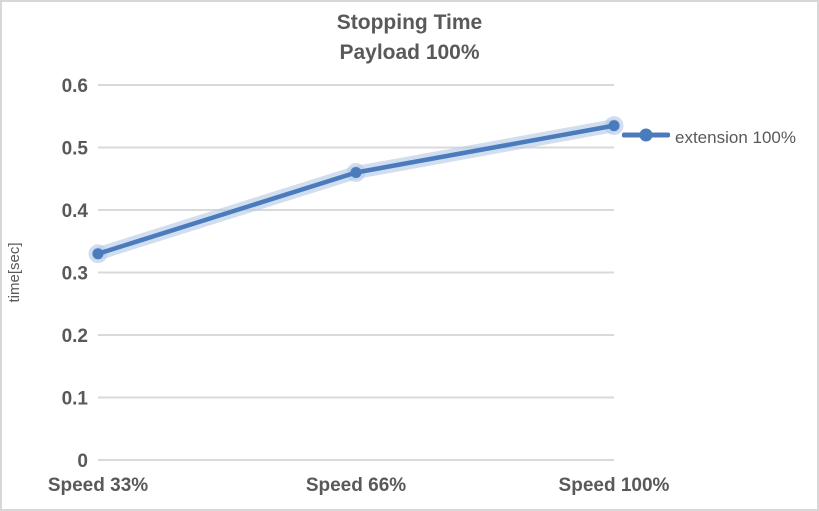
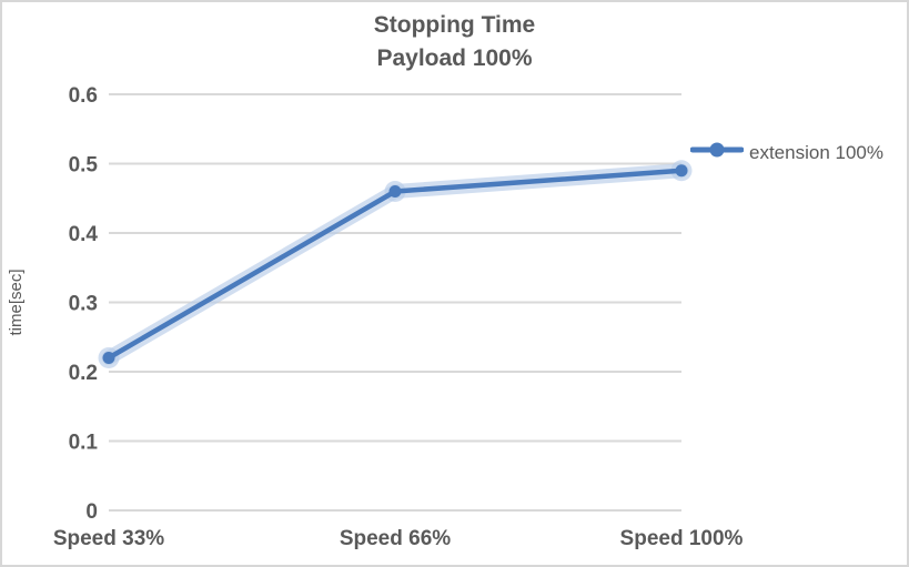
Speed 33%: 0.33 -> 0.22
Speed 100%: 0.54 -> 0.49
